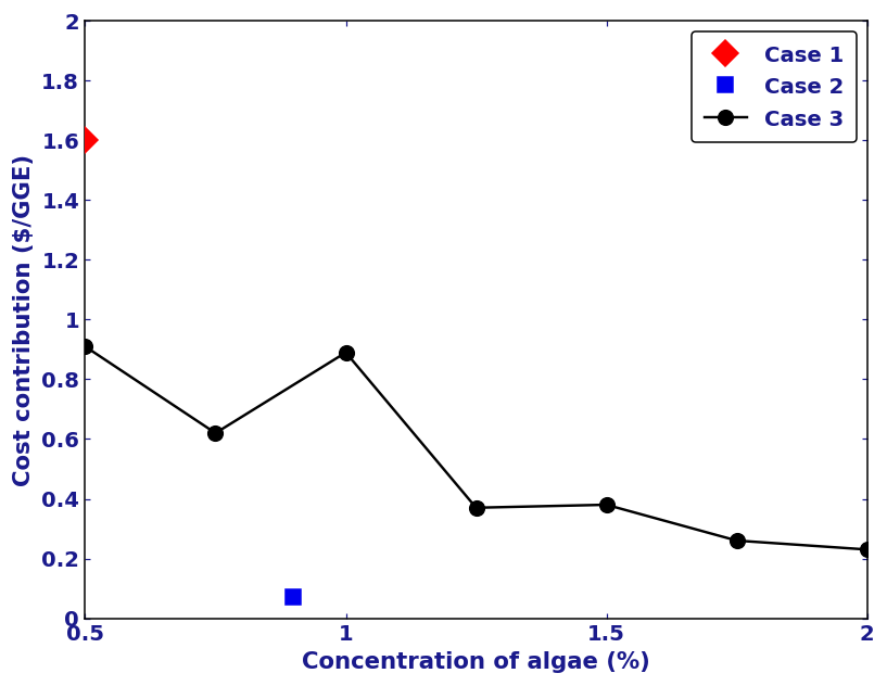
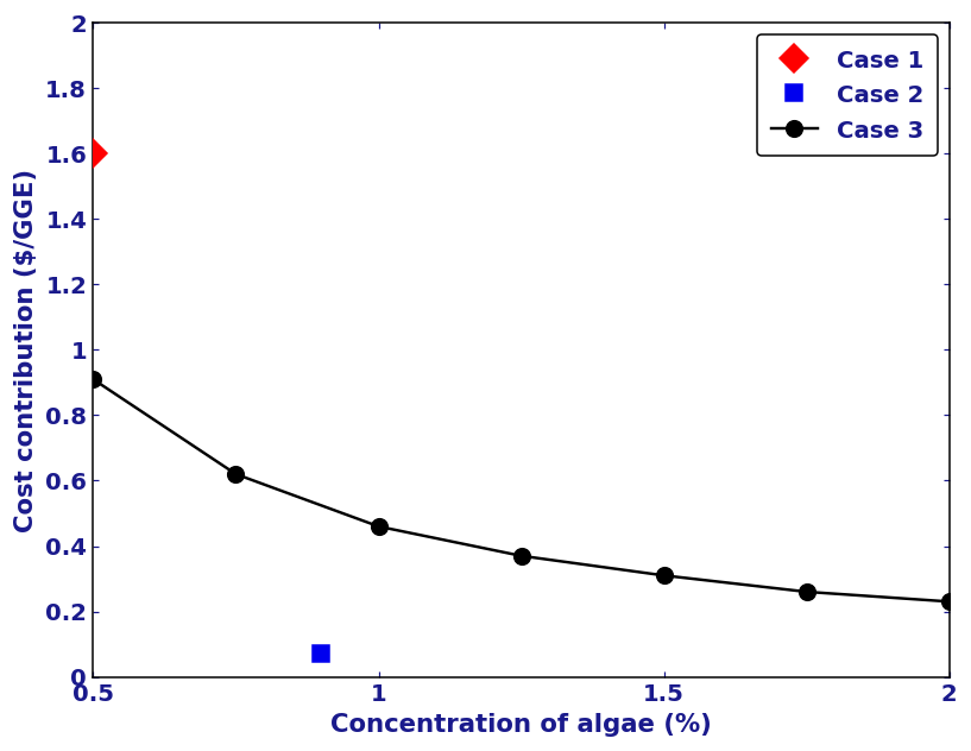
1: 0.89 -> 0.46
1.5: 0.38 -> 0.31
